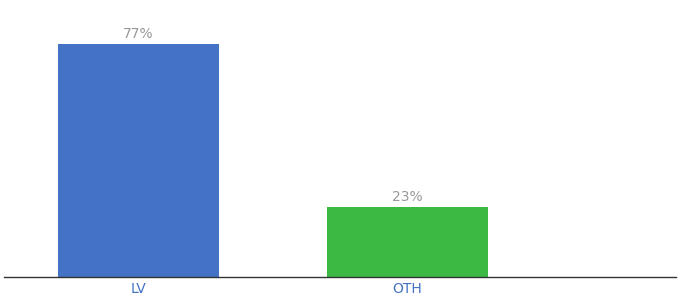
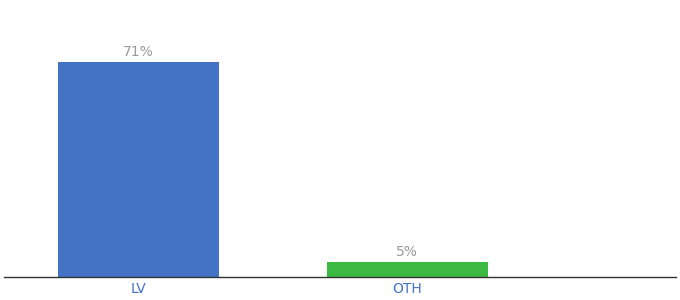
LV: 77% -> 71%
OTH: 23% -> 5%
